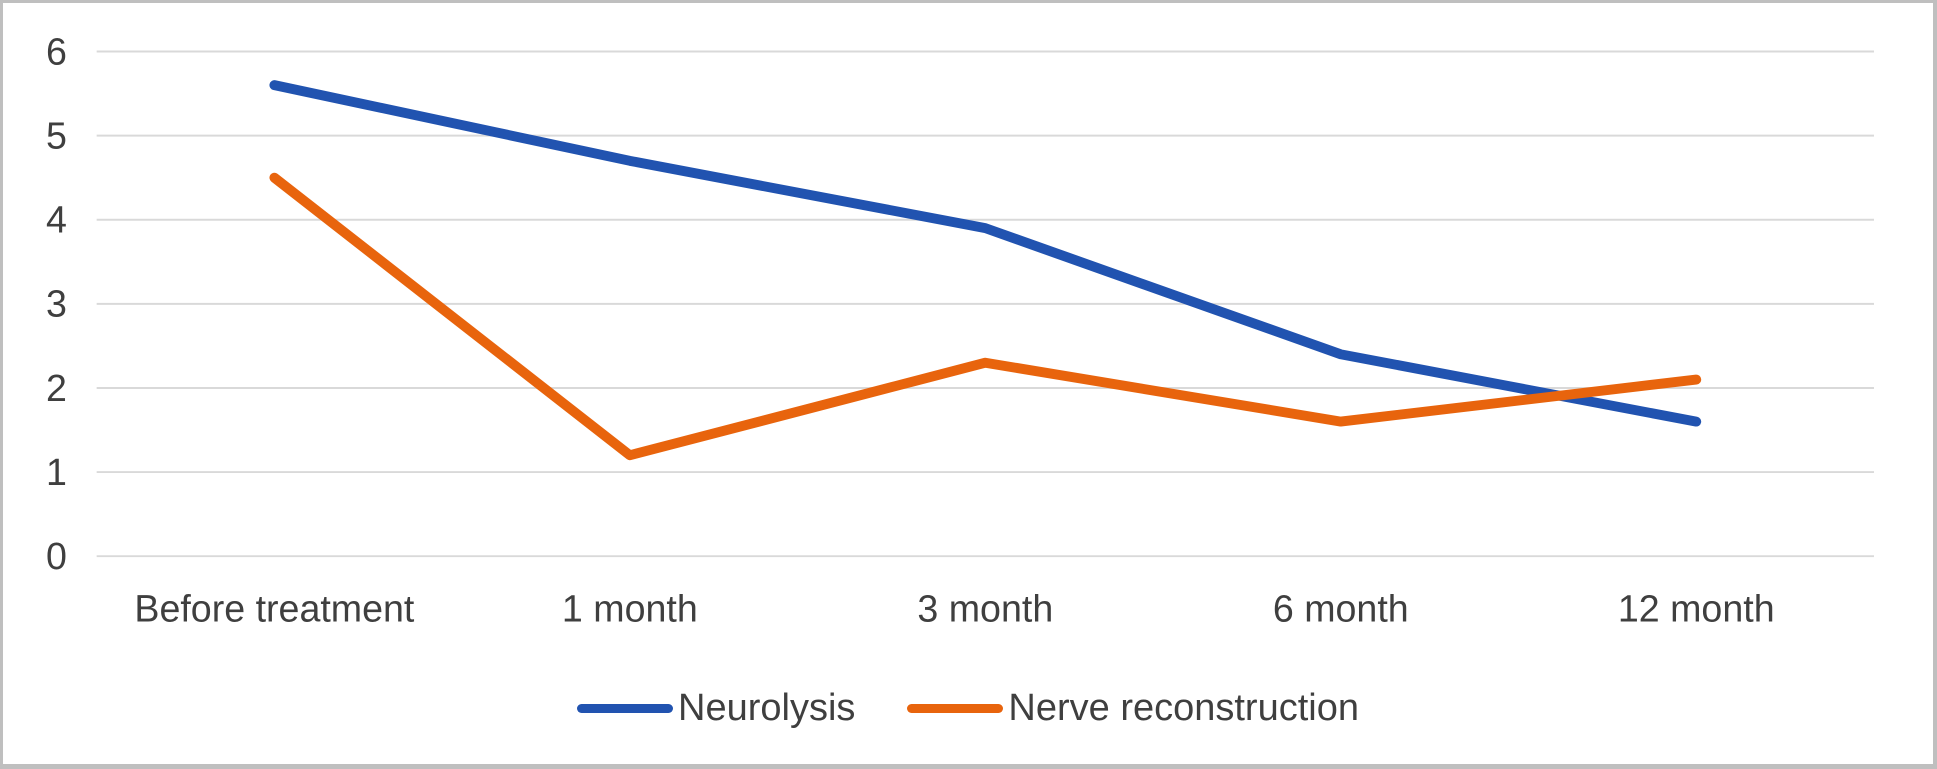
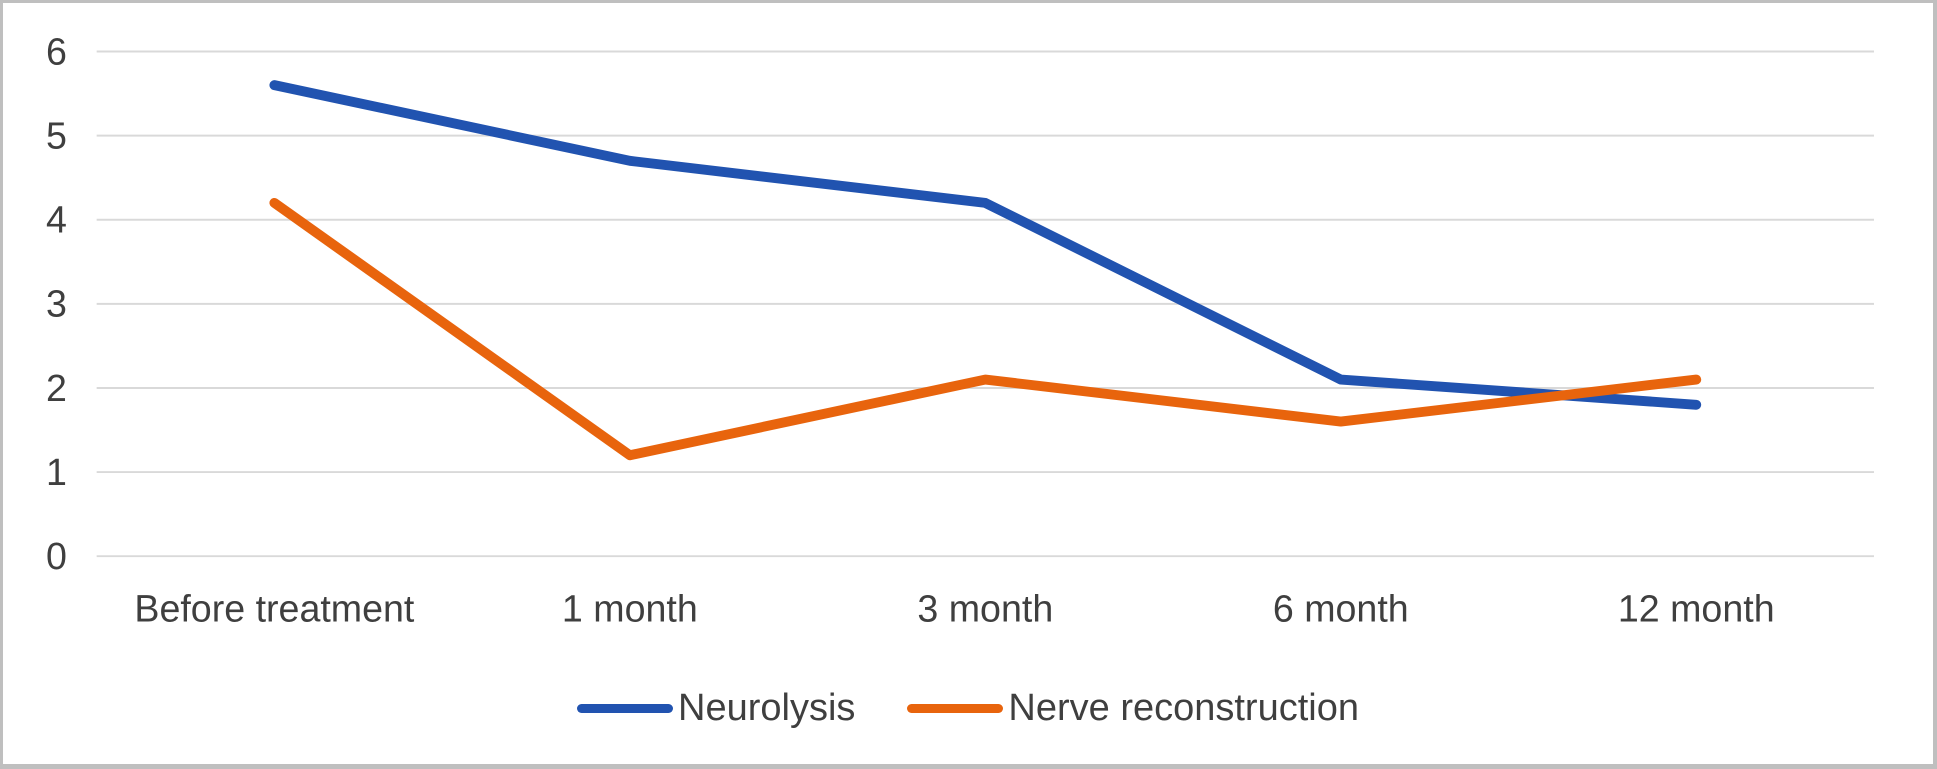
Nerve reconstruction/Before treatment: 4.5 -> 4.2
Neurolysis/3 month: 3.9 -> 4.2
Nerve reconstruction/3 month: 2.3 -> 2.1
Neurolysis/6 month: 2.4 -> 2.1
Neurolysis/12 month: 1.6 -> 1.8
